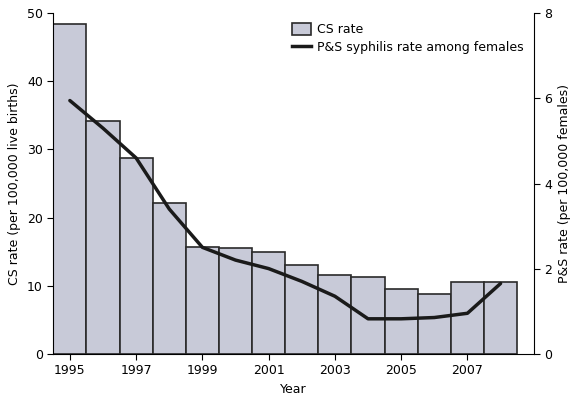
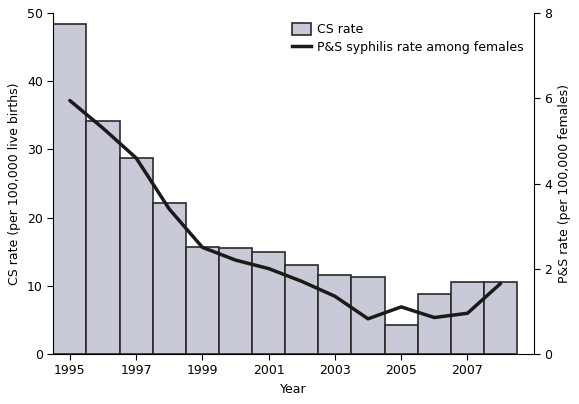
CS rate/2005: 9.5 -> 4.2
P&S syphilis rate among females/2005: 0.82 -> 1.10
